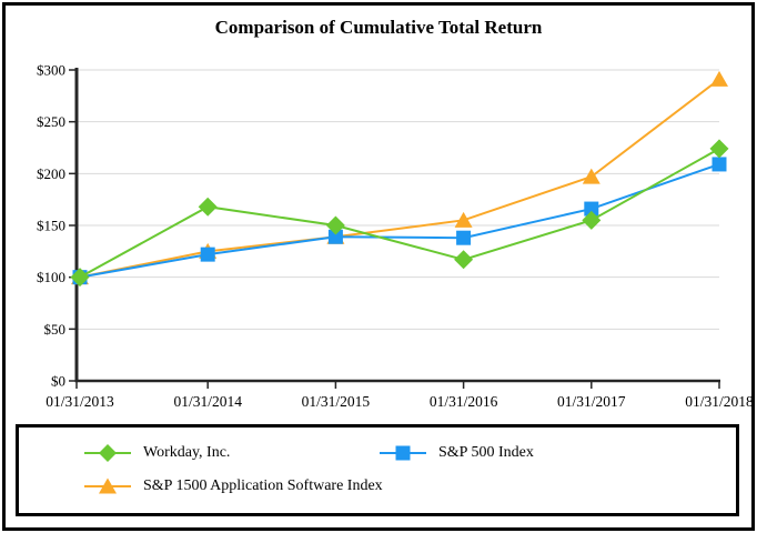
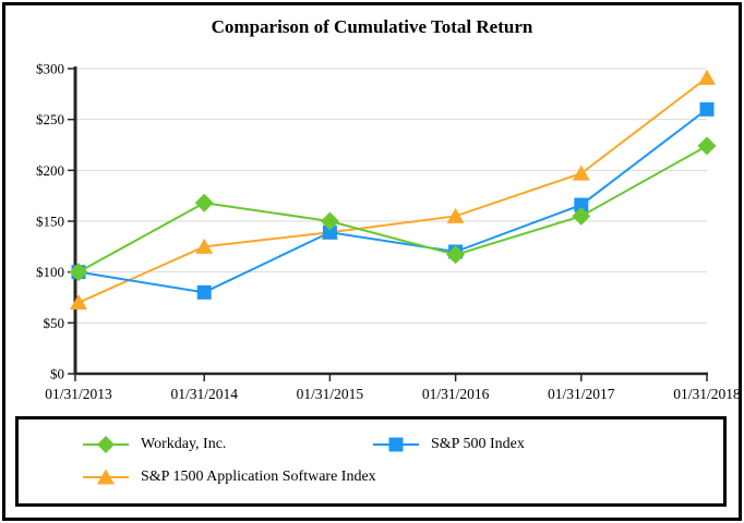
S&P 1500 Application Software Index/01/31/2013: $100 -> $70
S&P 500 Index/01/31/2014: $120 -> $80
S&P 500 Index/01/31/2016: $140 -> $120
S&P 500 Index/01/31/2018: $210 -> $260
